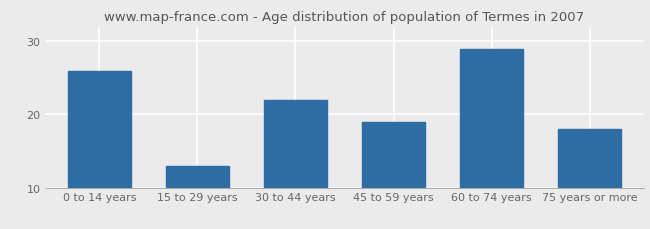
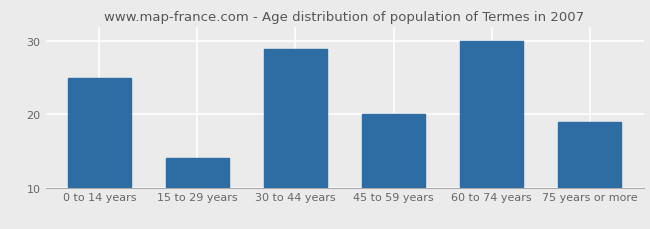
0 to 14 years: 26 -> 25
15 to 29 years: 13 -> 14
30 to 44 years: 22 -> 29
45 to 59 years: 19 -> 20
60 to 74 years: 29 -> 30
75 years or more: 18 -> 19
